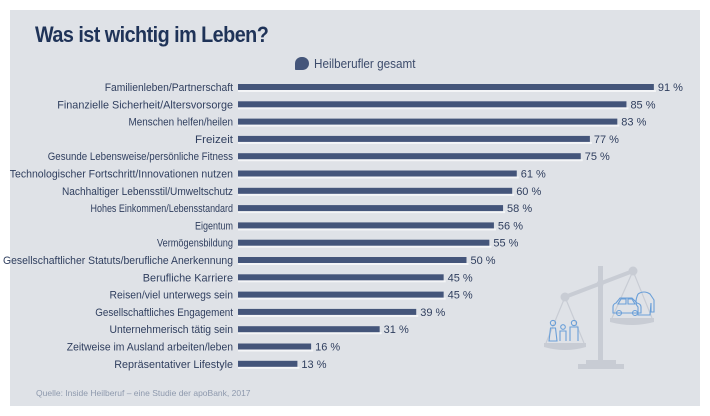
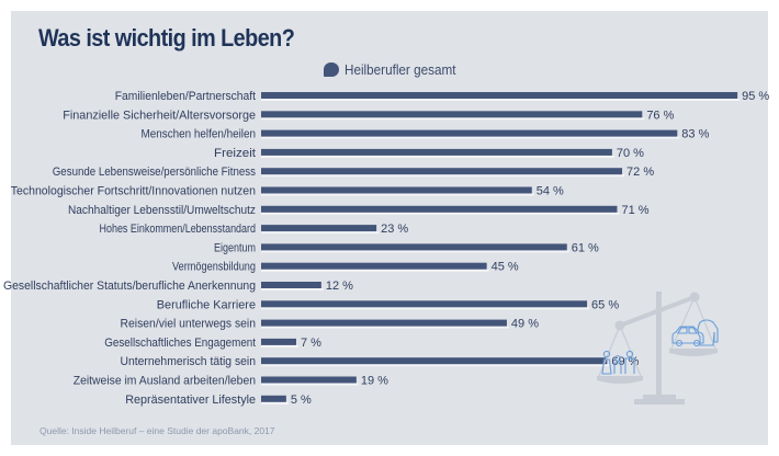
Familienleben/Partnerschaft: 91 -> 95
Finanzielle Sicherheit/Altersvorsorge: 85 -> 76
Freizeit: 77 -> 70
Gesunde Lebensweise/persönliche Fitness: 75 -> 72
Technologischer Fortschritt/Innovationen nutzen: 61 -> 54
Nachhaltiger Lebensstil/Umweltschutz: 60 -> 71
Hohes Einkommen/Lebensstandard: 58 -> 23
Eigentum: 56 -> 61
Vermögensbildung: 55 -> 45
Gesellschaftlicher Statuts/berufliche Anerkennung: 50 -> 12
Berufliche Karriere: 45 -> 65
Reisen/viel unterwegs sein: 45 -> 49
Gesellschaftliches Engagement: 39 -> 7
Unternehmerisch tätig sein: 31 -> 69
Zeitweise im Ausland arbeiten/leben: 16 -> 19
Repräsentativer Lifestyle: 13 -> 5
